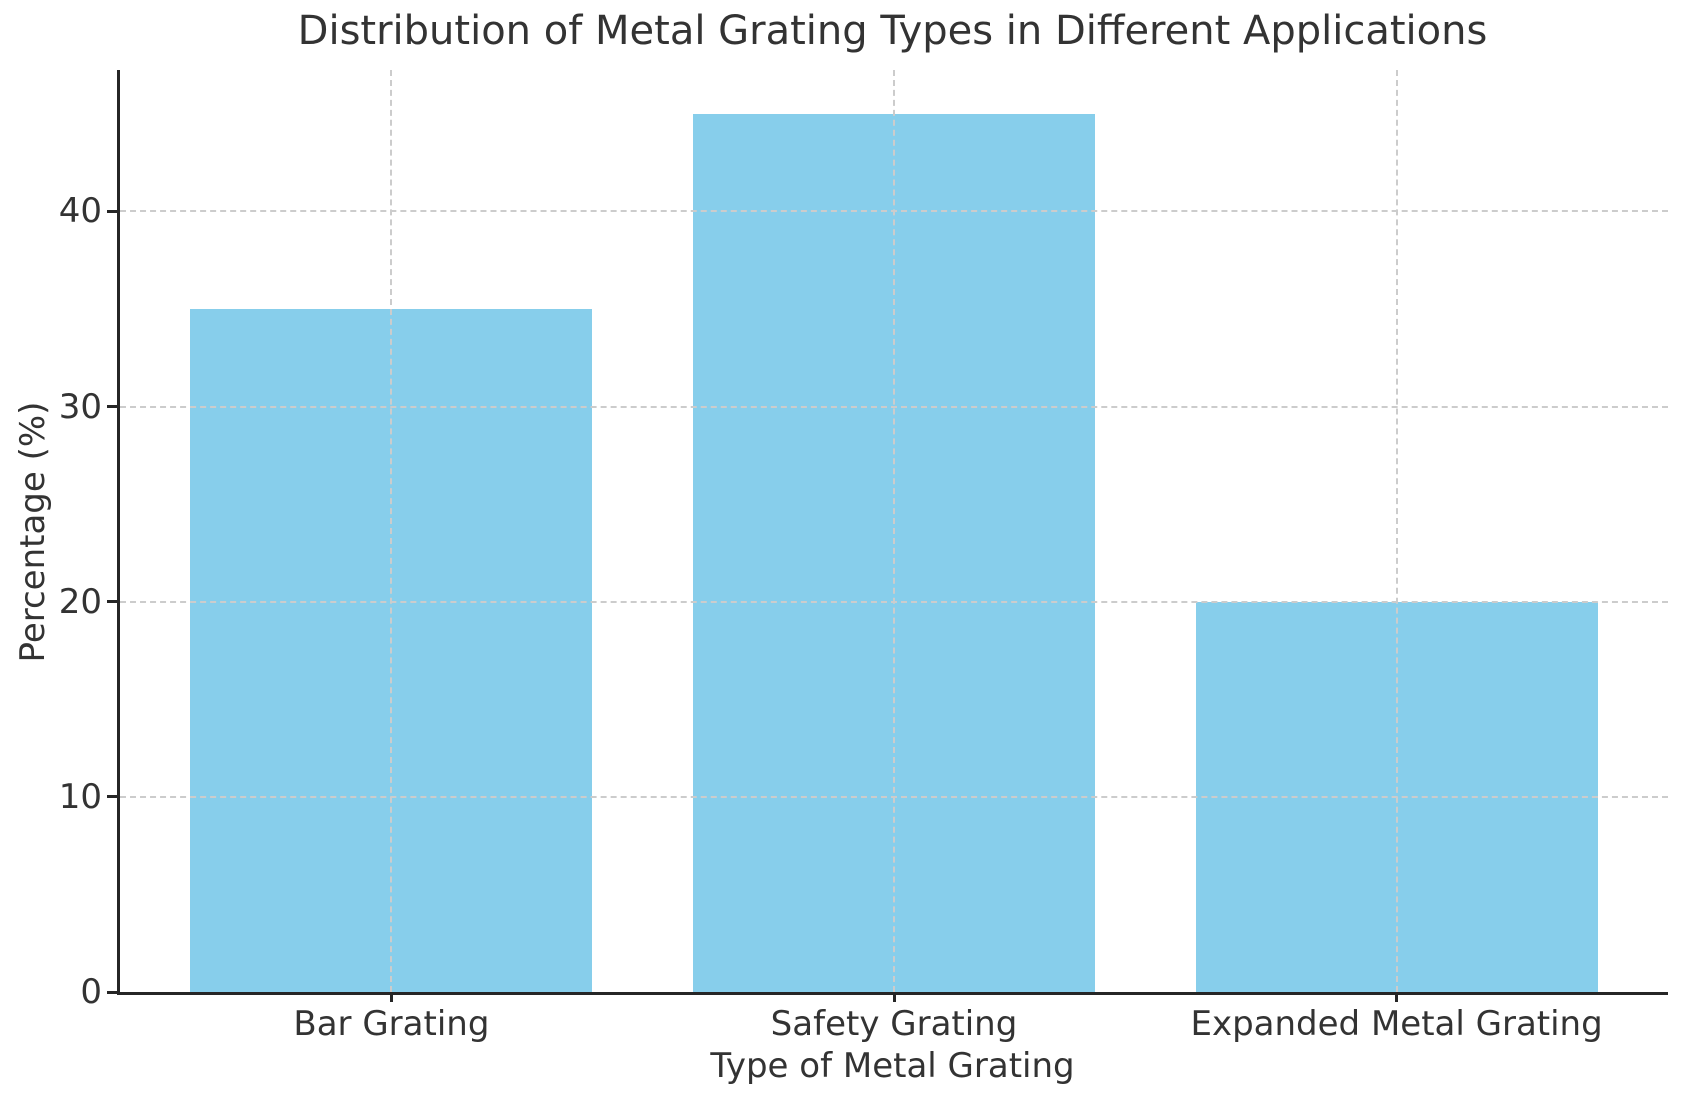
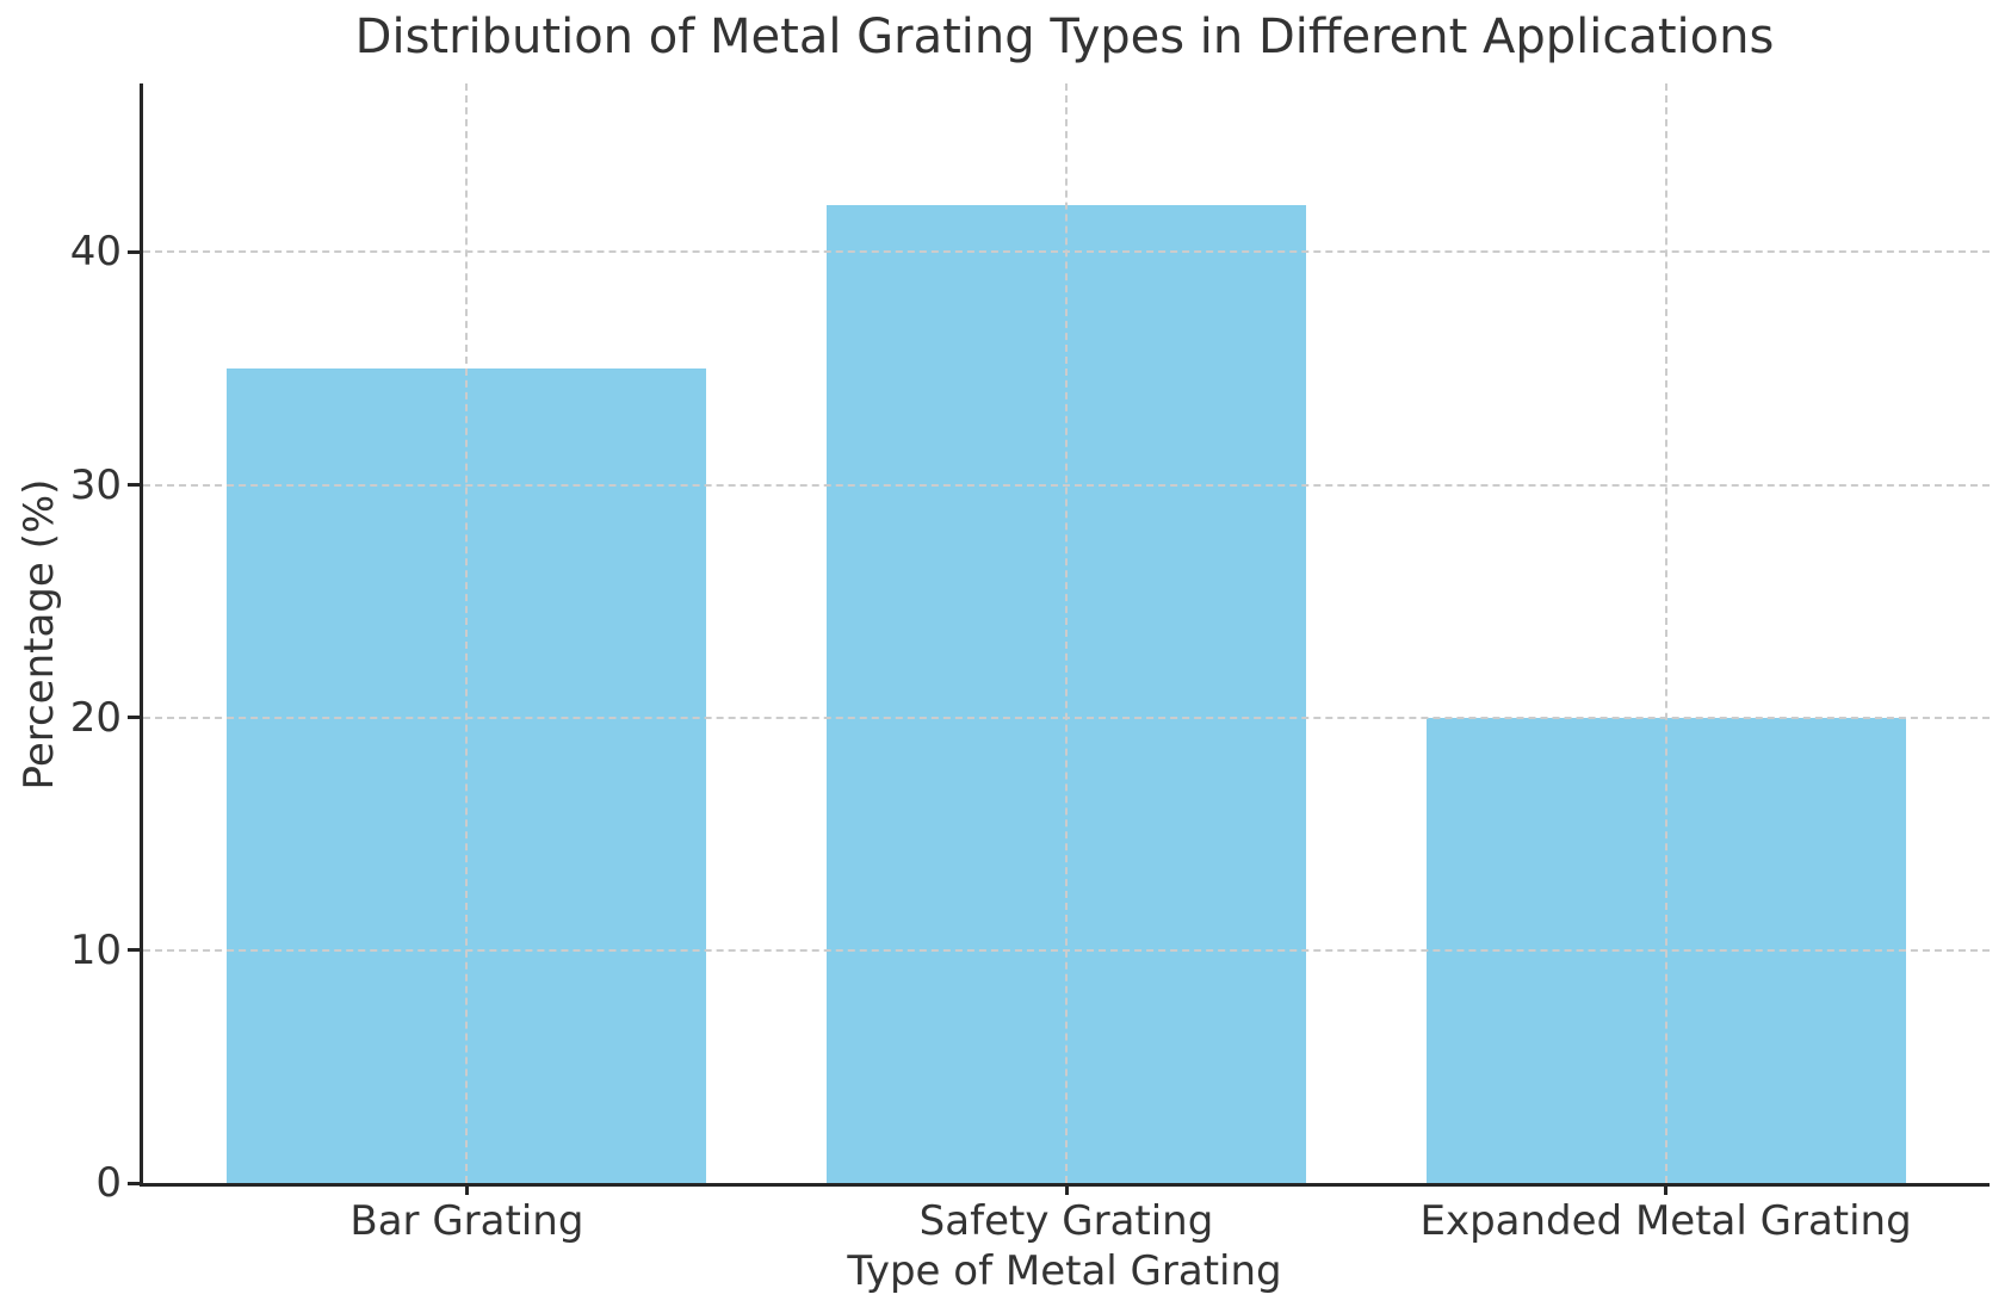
Safety Grating: 45 -> 42
